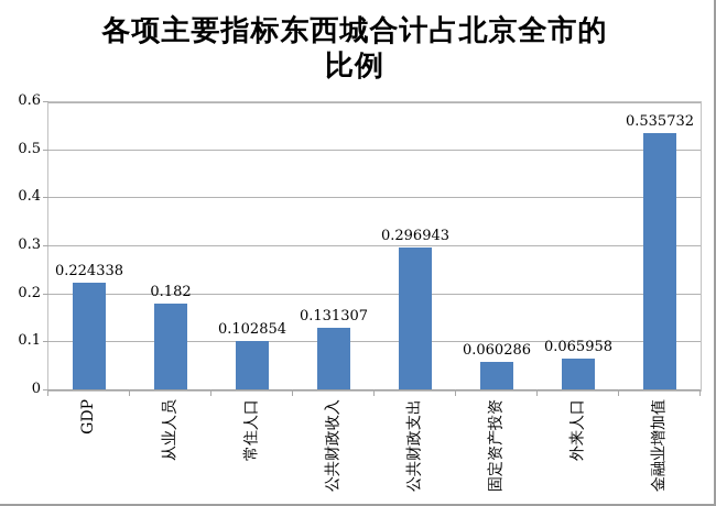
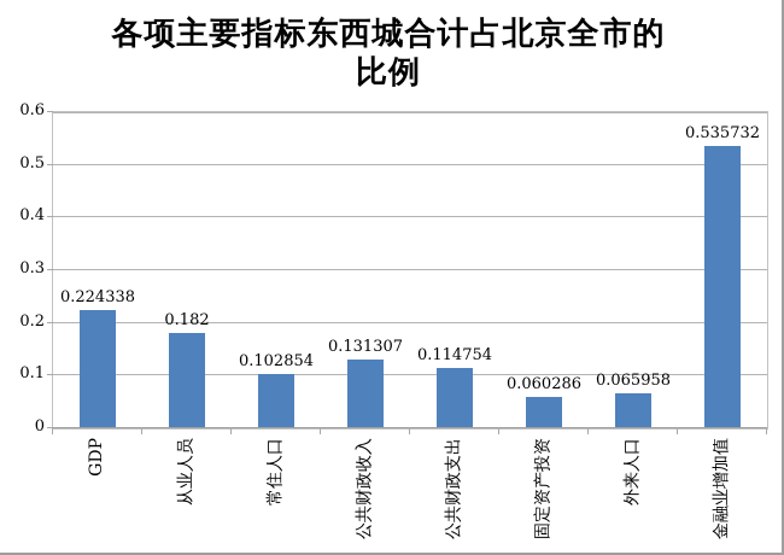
公共财政支出: 0.296943 -> 0.114754
